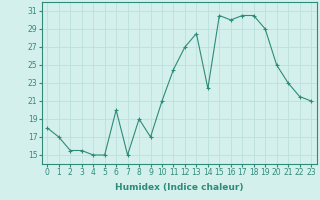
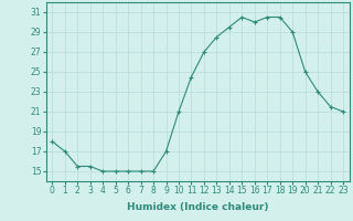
6: 20.0 -> 15.0
8: 19.0 -> 15.0
14: 22.4 -> 29.5
